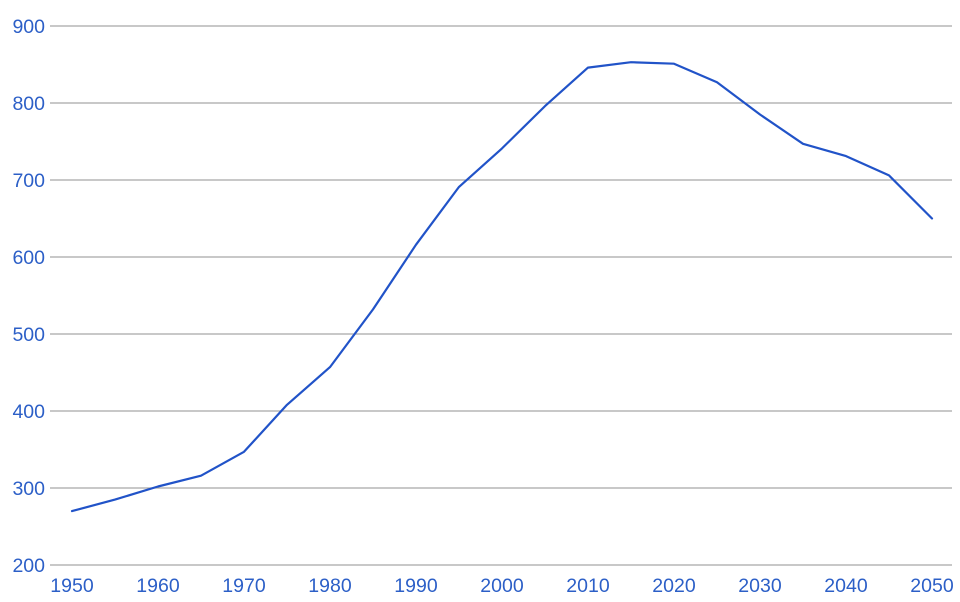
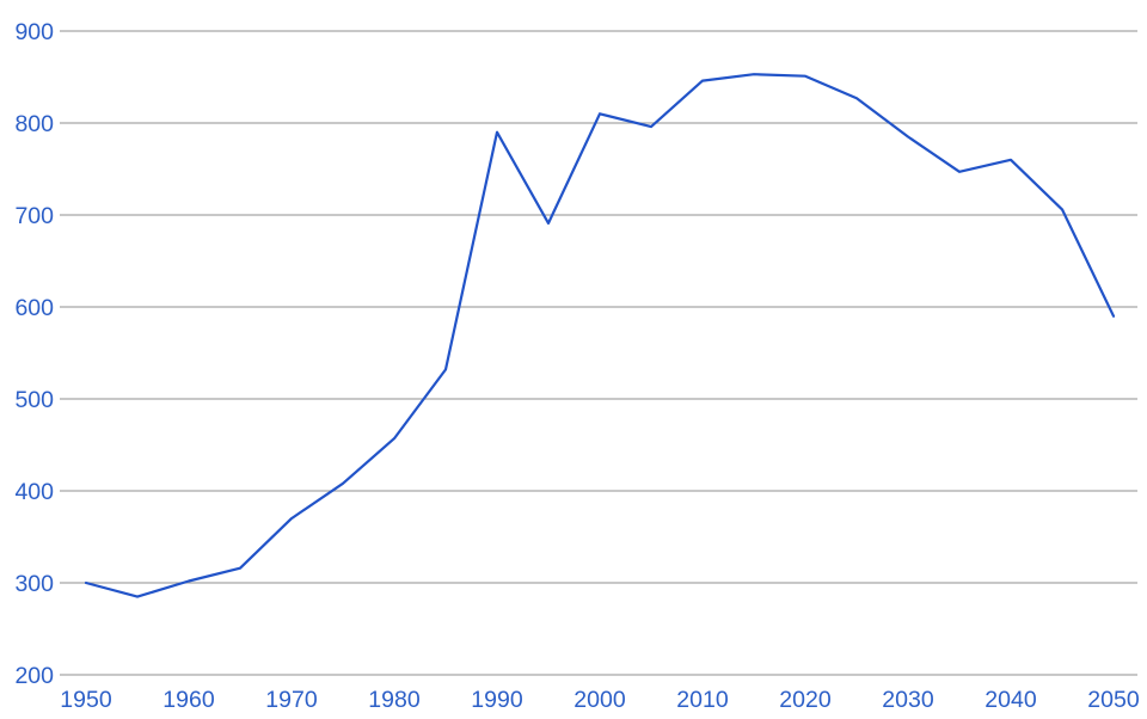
1950: 270 -> 300
1970: 350 -> 370
1990: 620 -> 790
2000: 740 -> 810
2040: 730 -> 760
2050: 650 -> 590
